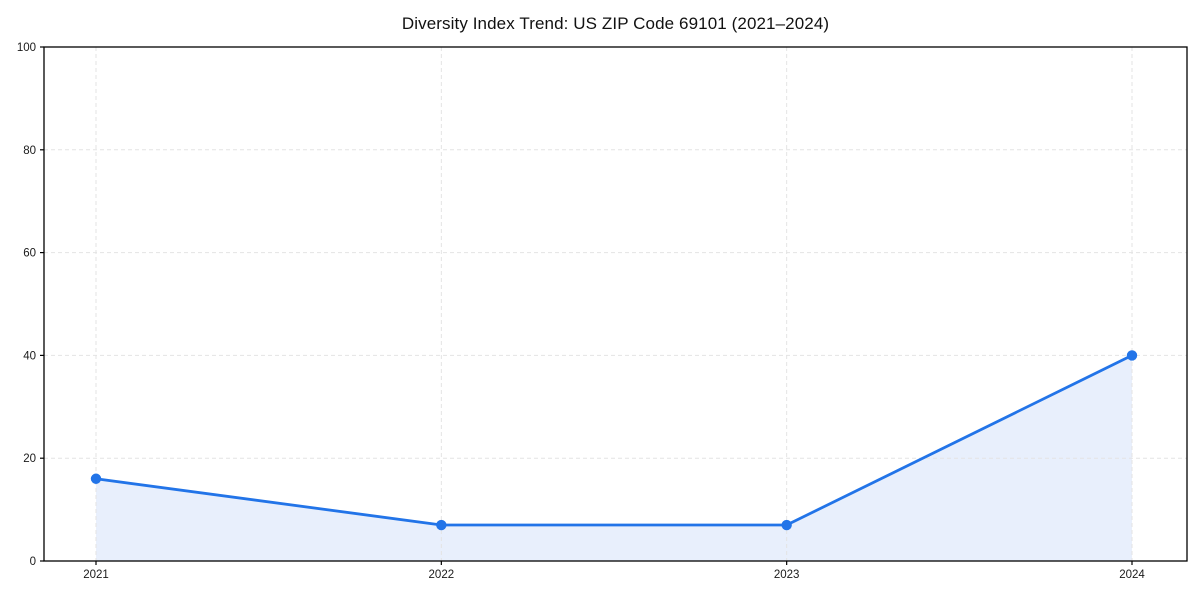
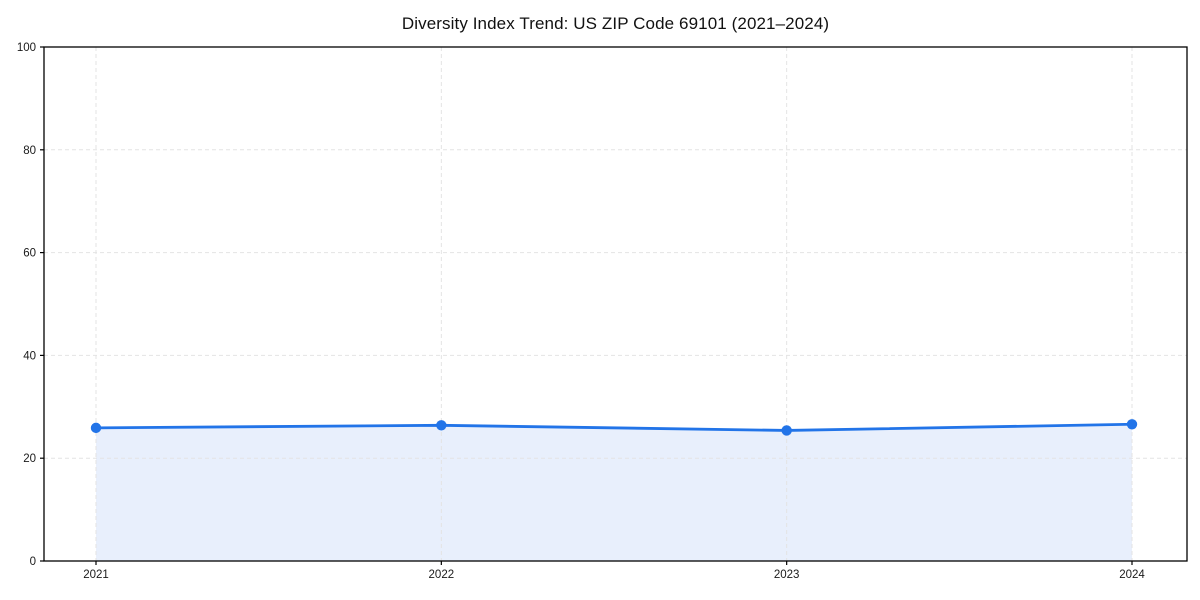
2021: 16 -> 26
2022: 7 -> 26
2023: 7 -> 25
2024: 40 -> 27
